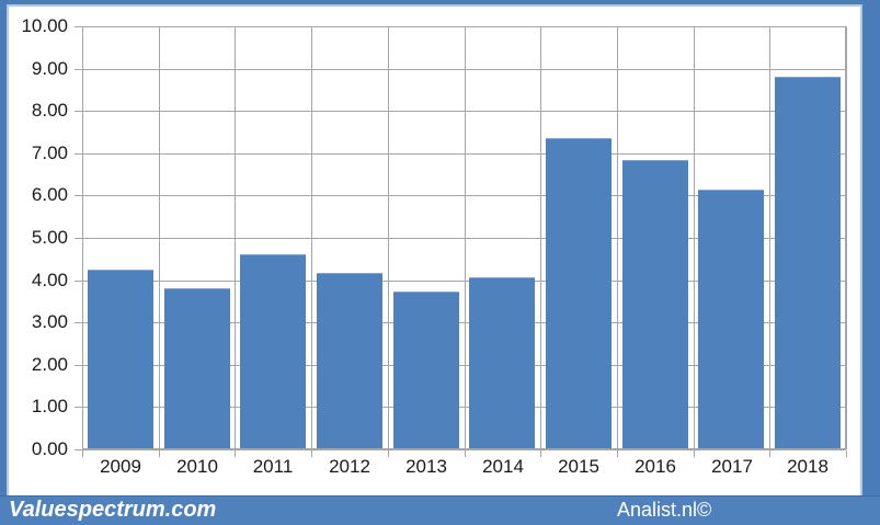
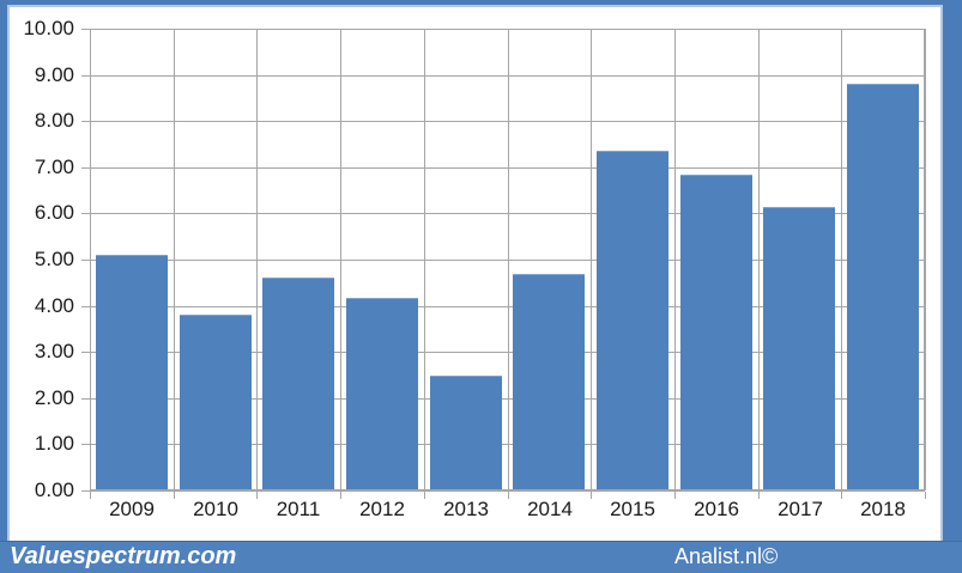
2009: 4.2 -> 5.1
2013: 3.7 -> 2.5
2014: 4.1 -> 4.7
